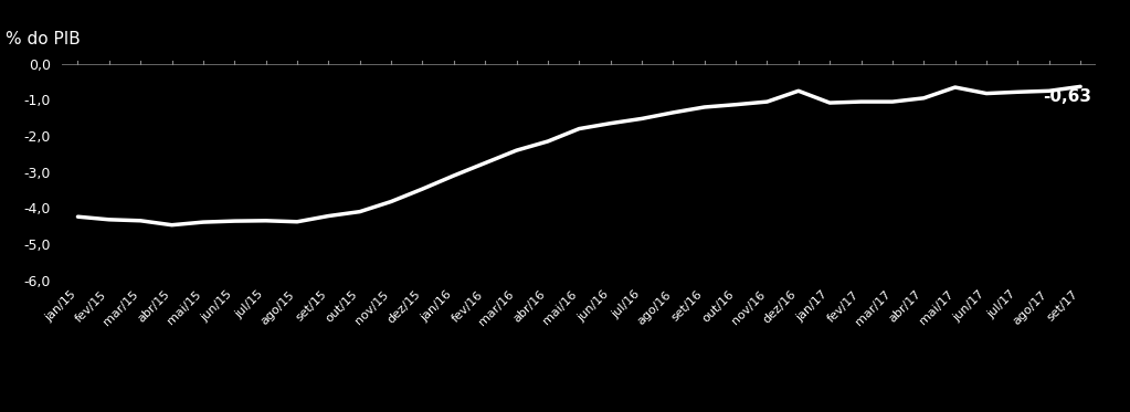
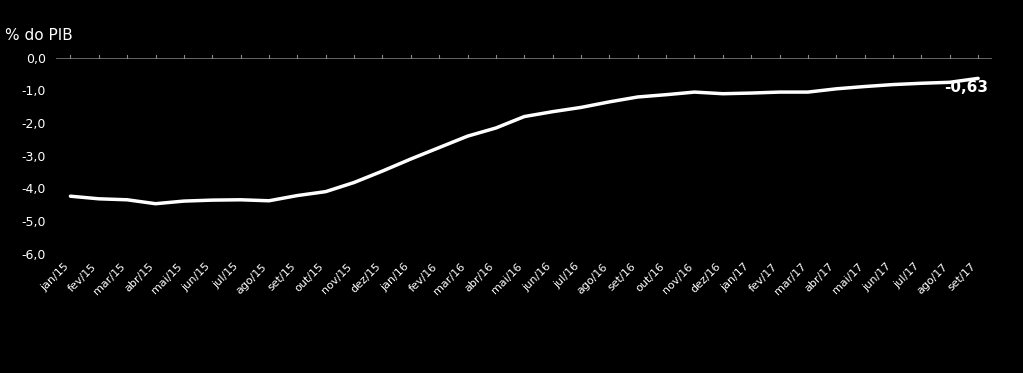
dez/16: -0,75 -> -1,10
mai/17: -0,65 -> -0,88
